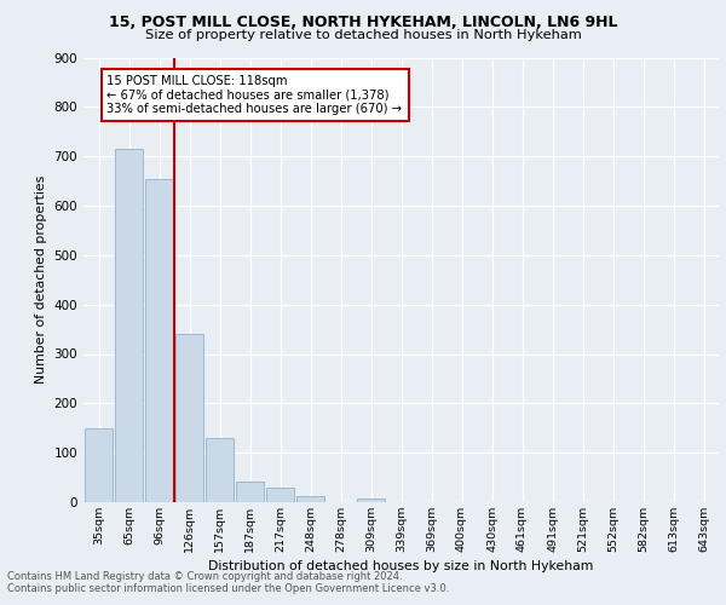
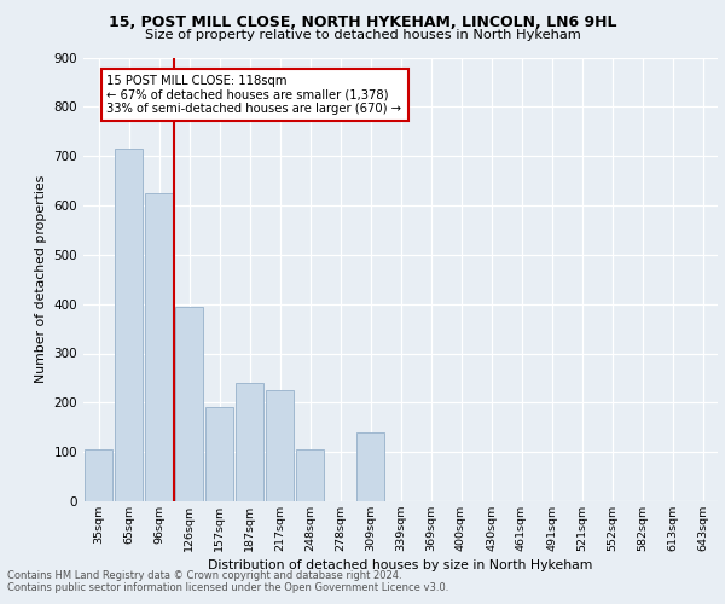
35sqm: 150 -> 105
96sqm: 655 -> 625
126sqm: 340 -> 395
157sqm: 130 -> 190
187sqm: 42 -> 240
217sqm: 30 -> 225
248sqm: 13 -> 105
309sqm: 8 -> 140
